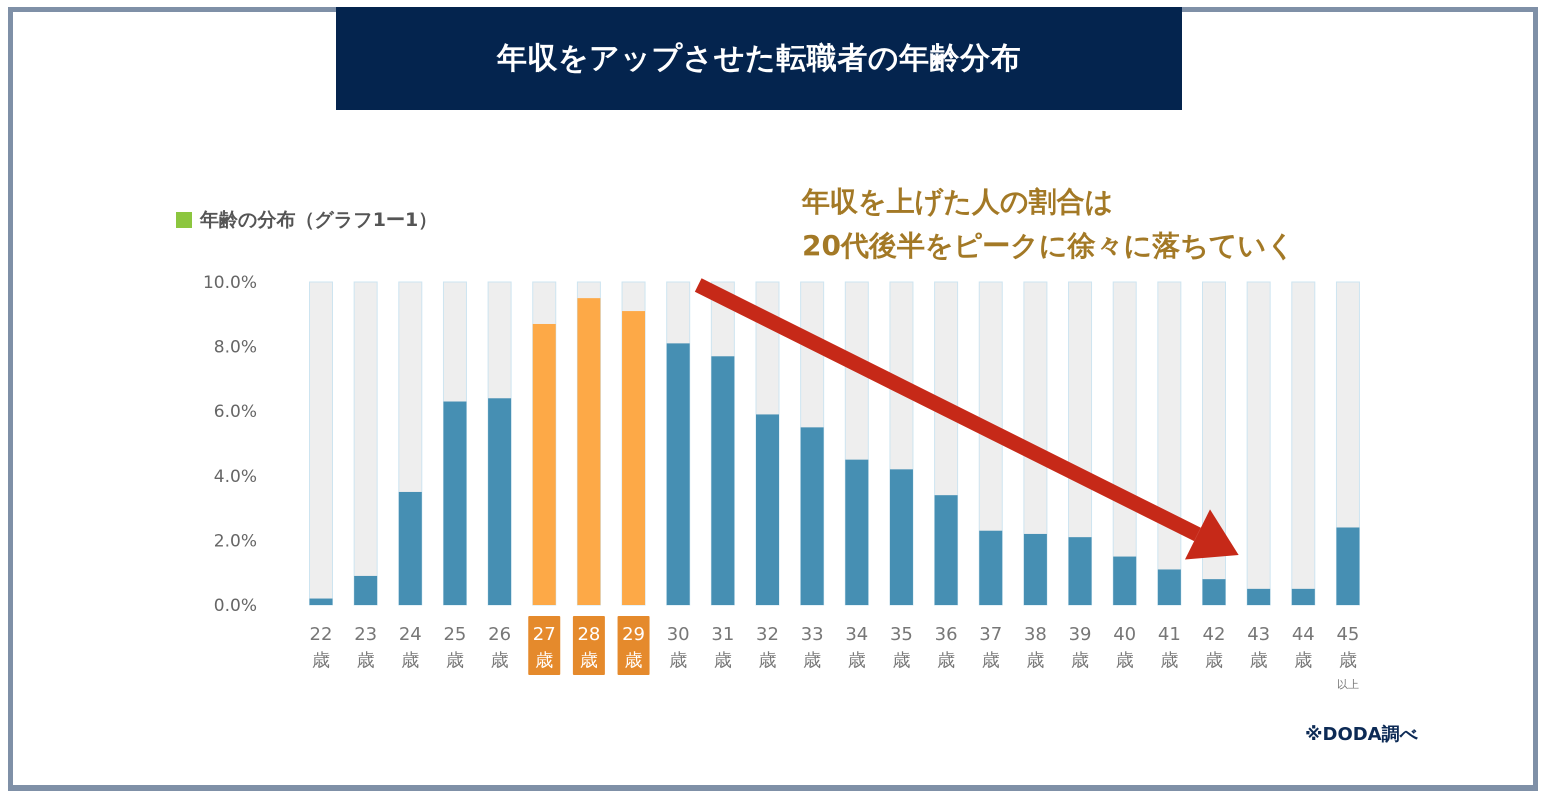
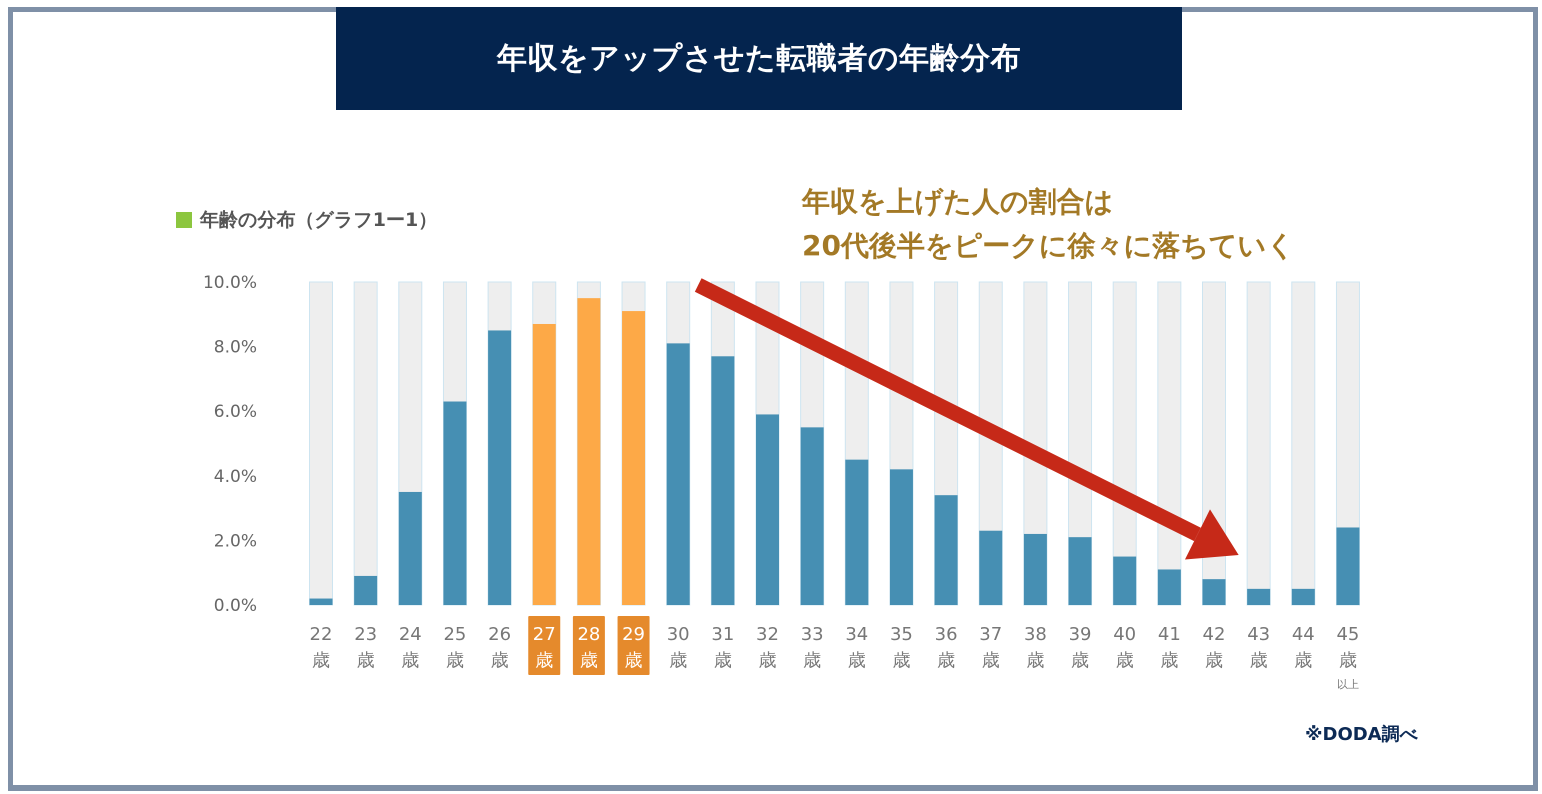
26: 6.4% -> 8.5%
